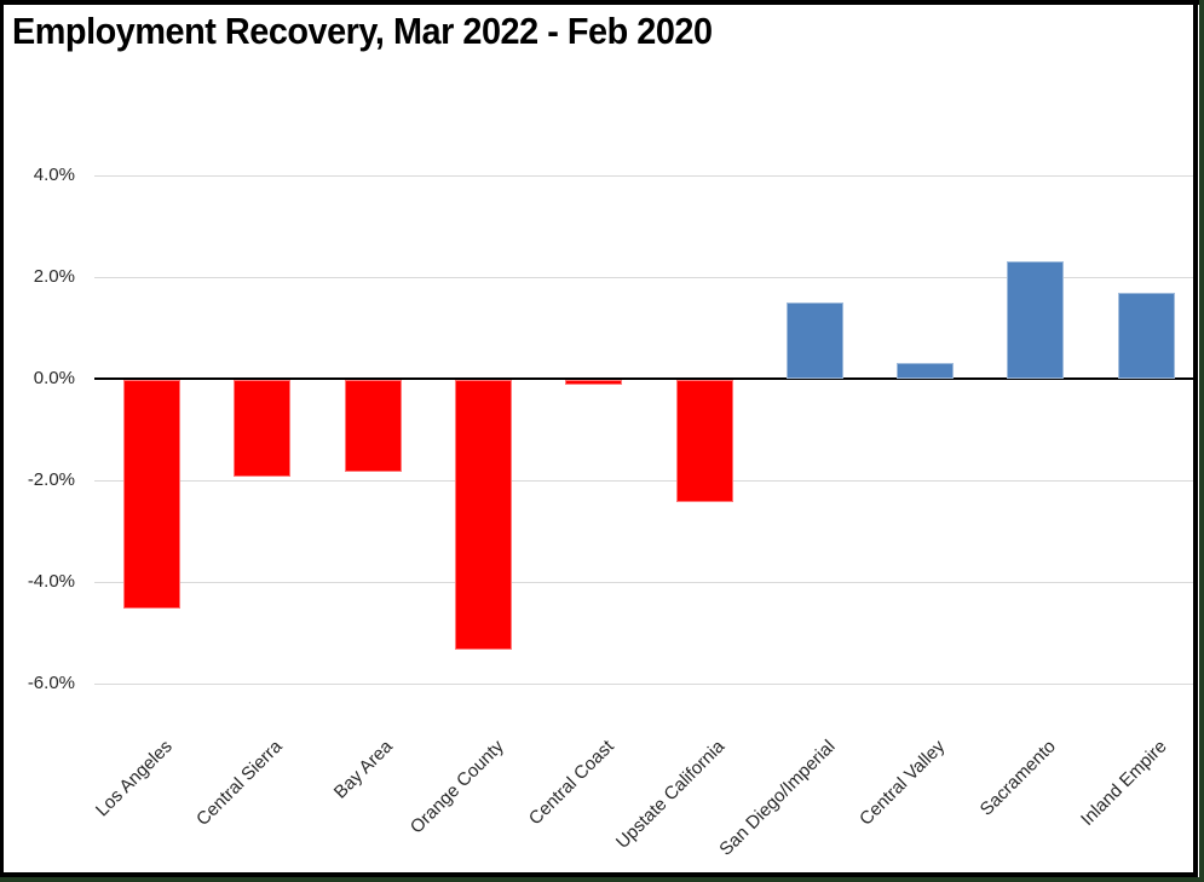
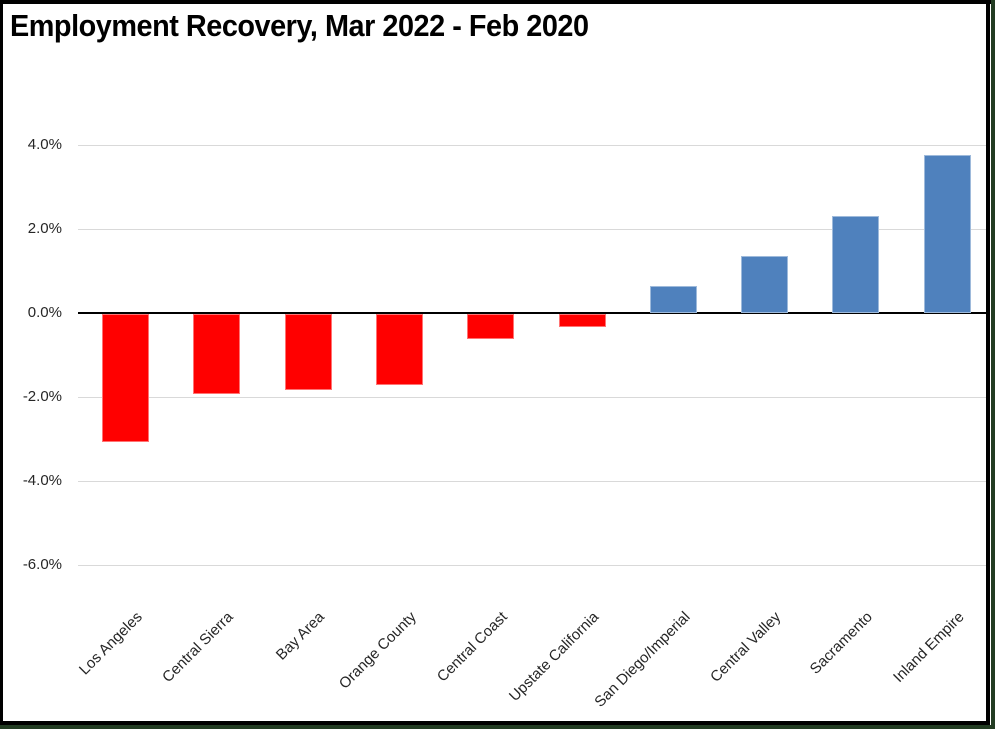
Los Angeles: -4.5% -> -3.0%
Orange County: -5.3% -> -1.7%
Central Coast: -0.1% -> -0.6%
Upstate California: -2.4% -> -0.3%
San Diego/Imperial: 1.5% -> 0.7%
Central Valley: 0.3% -> 1.4%
Inland Empire: 1.7% -> 3.8%
